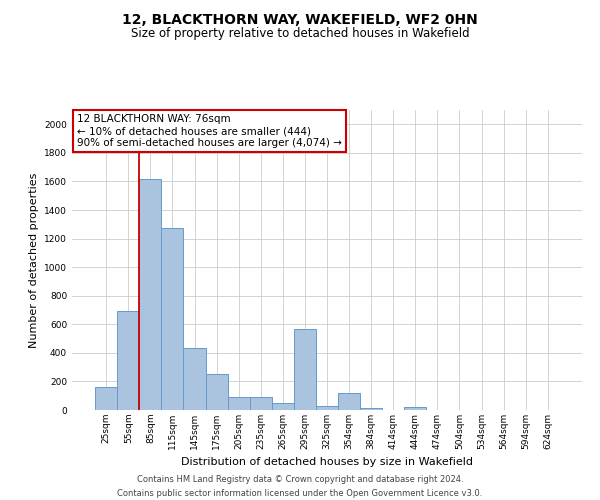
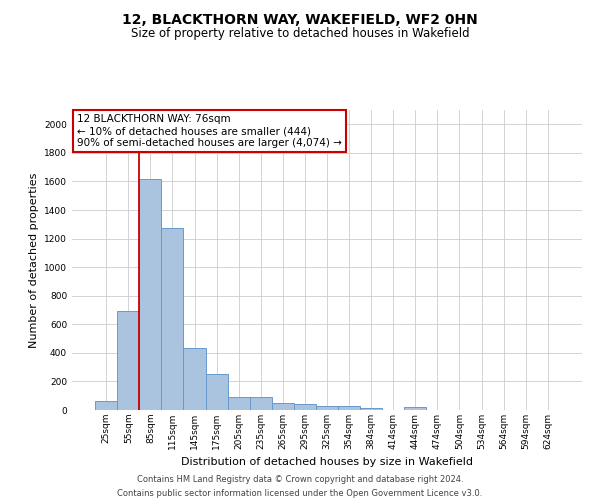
25sqm: 160 -> 60
295sqm: 570 -> 40
354sqm: 120 -> 30
